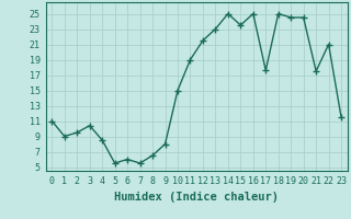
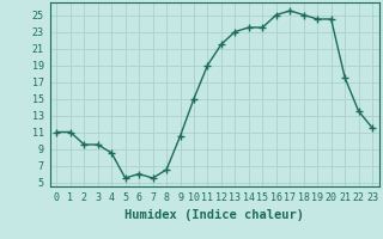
1: 9.0 -> 11.0
3: 10.4 -> 9.5
9: 8.0 -> 10.5
14: 25.0 -> 23.5
17: 17.6 -> 25.5
22: 21.0 -> 13.5
